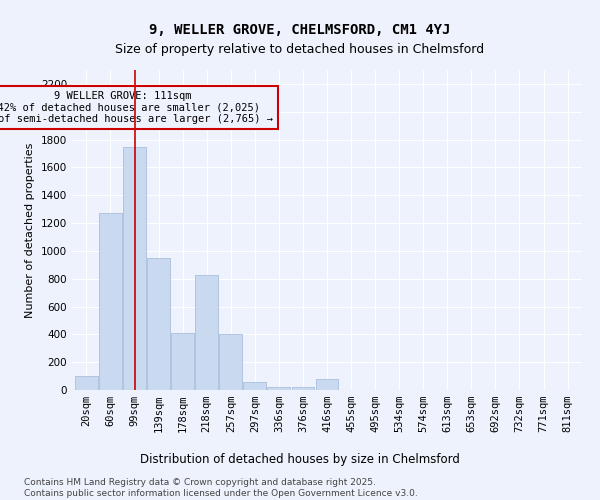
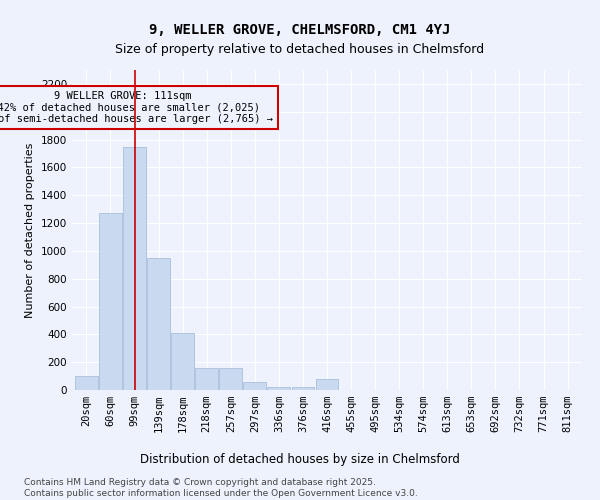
218sqm: 830 -> 160
257sqm: 400 -> 160
